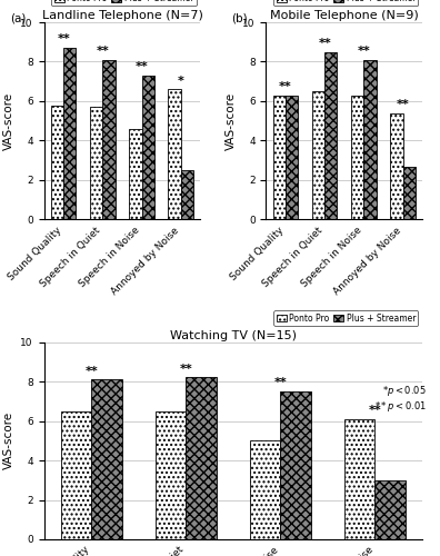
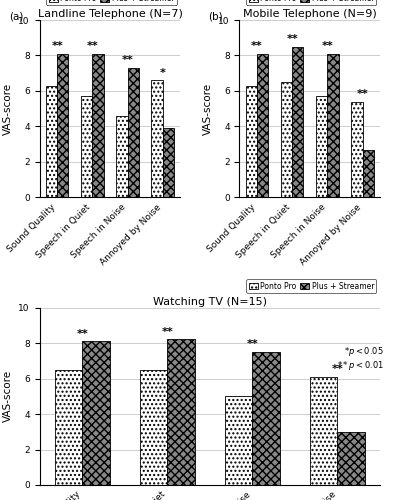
Landline Telephone (N=7)/Ponto Pro/Sound Quality: 5.8 -> 6.3
Landline Telephone (N=7)/Plus + Streamer/Sound Quality: 8.7 -> 8.1
Landline Telephone (N=7)/Plus + Streamer/Annoyed by Noise: 2.5 -> 3.9
Mobile Telephone (N=9)/Plus + Streamer/Sound Quality: 6.3 -> 8.1
Mobile Telephone (N=9)/Ponto Pro/Speech in Noise: 6.3 -> 5.7
